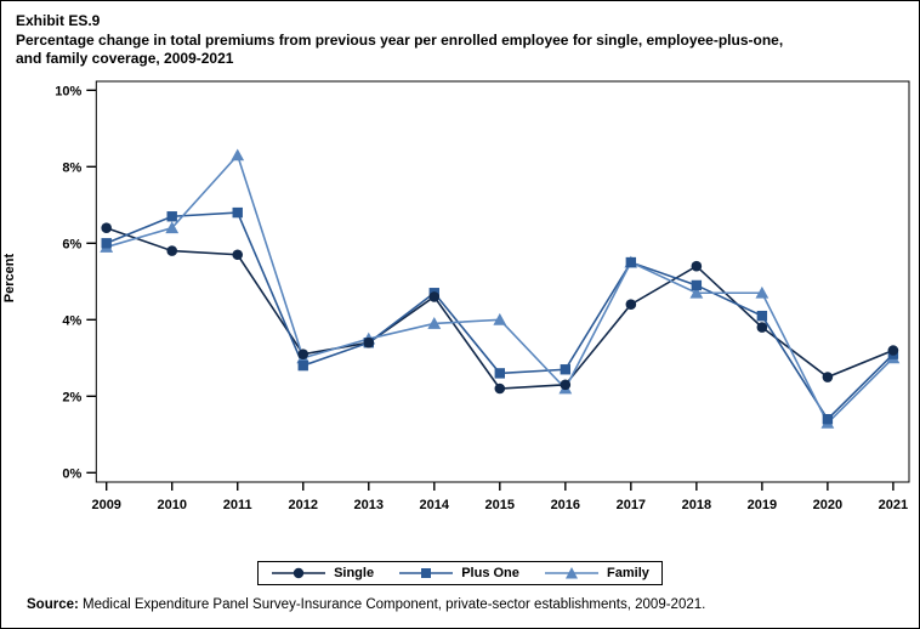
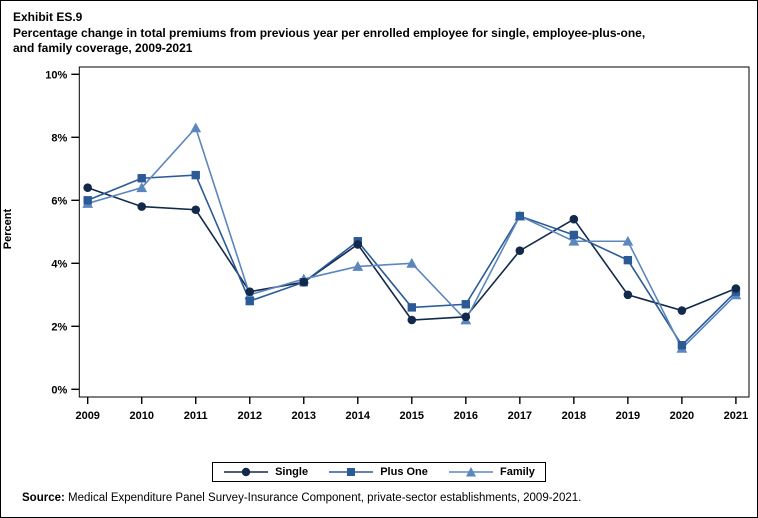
Single/2019: 3.8% -> 3.0%
